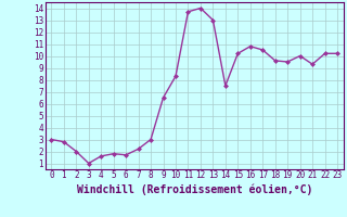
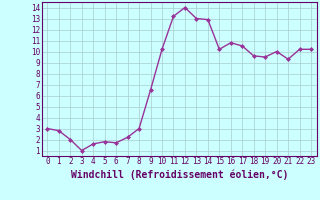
10: 8.3 -> 10.2
11: 13.7 -> 13.2
14: 7.5 -> 12.9
